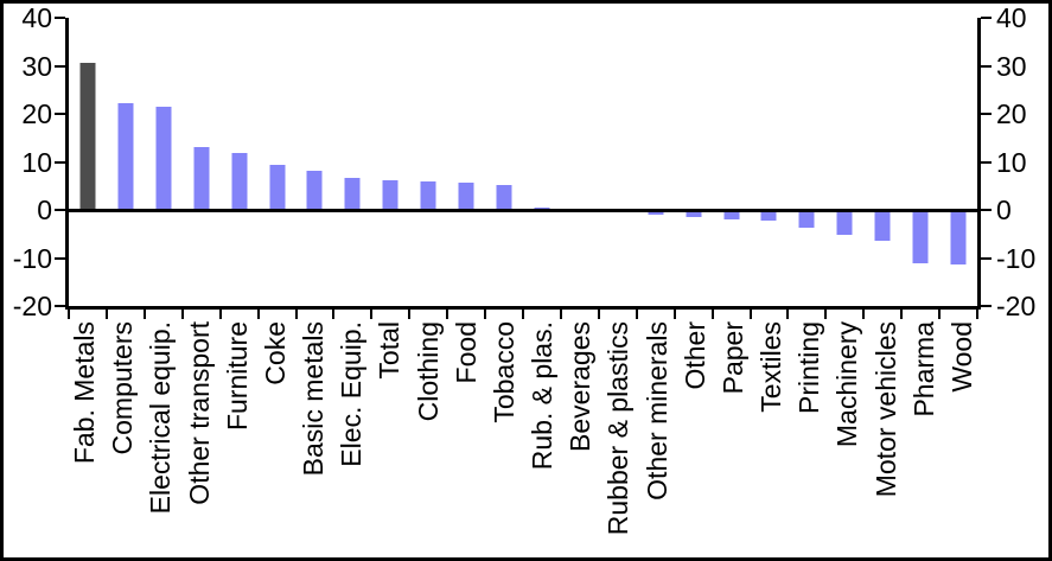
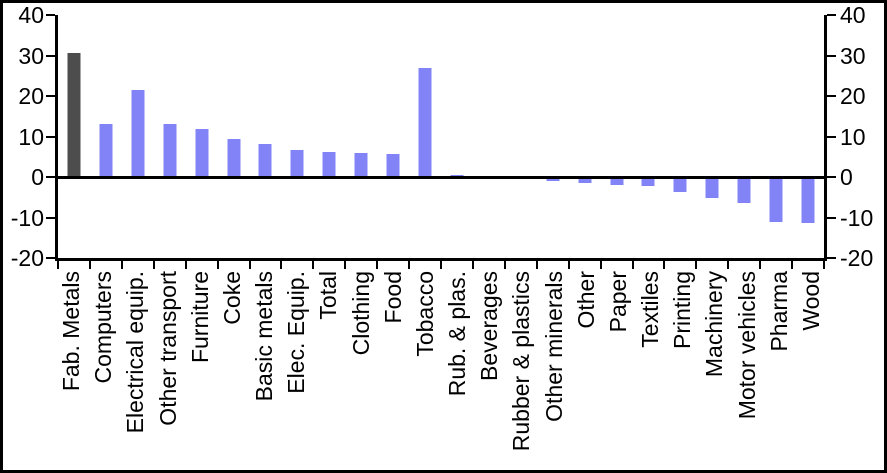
Computers: 22 -> 13
Tobacco: 5 -> 27
